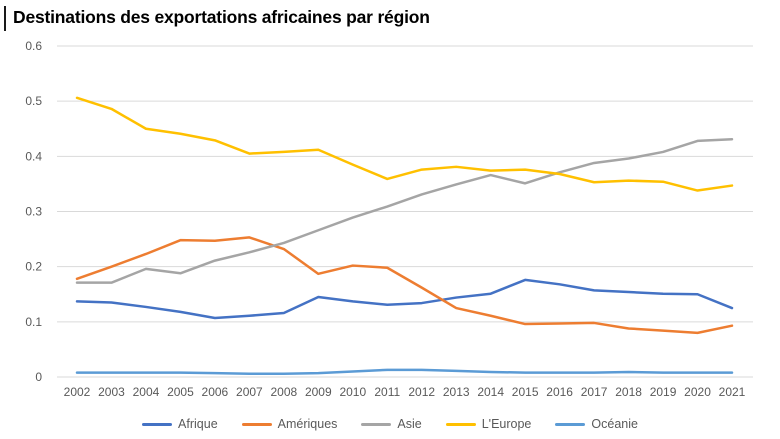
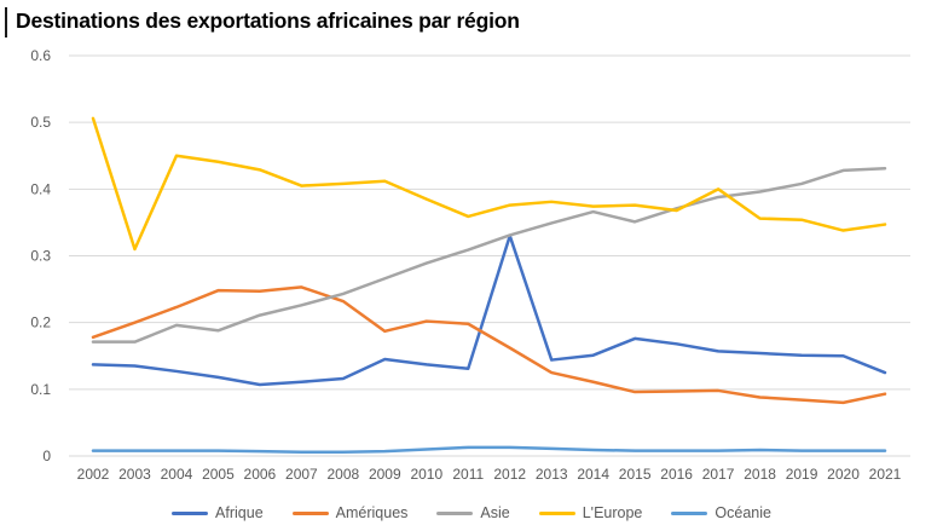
L'Europe/2003: 0.49 -> 0.31
Afrique/2012: 0.13 -> 0.33
L'Europe/2017: 0.35 -> 0.40
